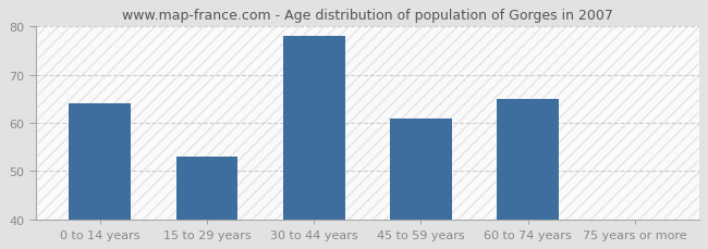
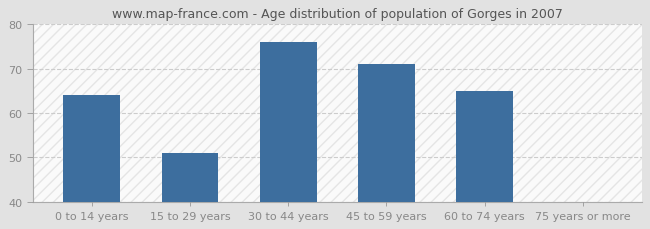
15 to 29 years: 53 -> 51
30 to 44 years: 78 -> 76
45 to 59 years: 61 -> 71
